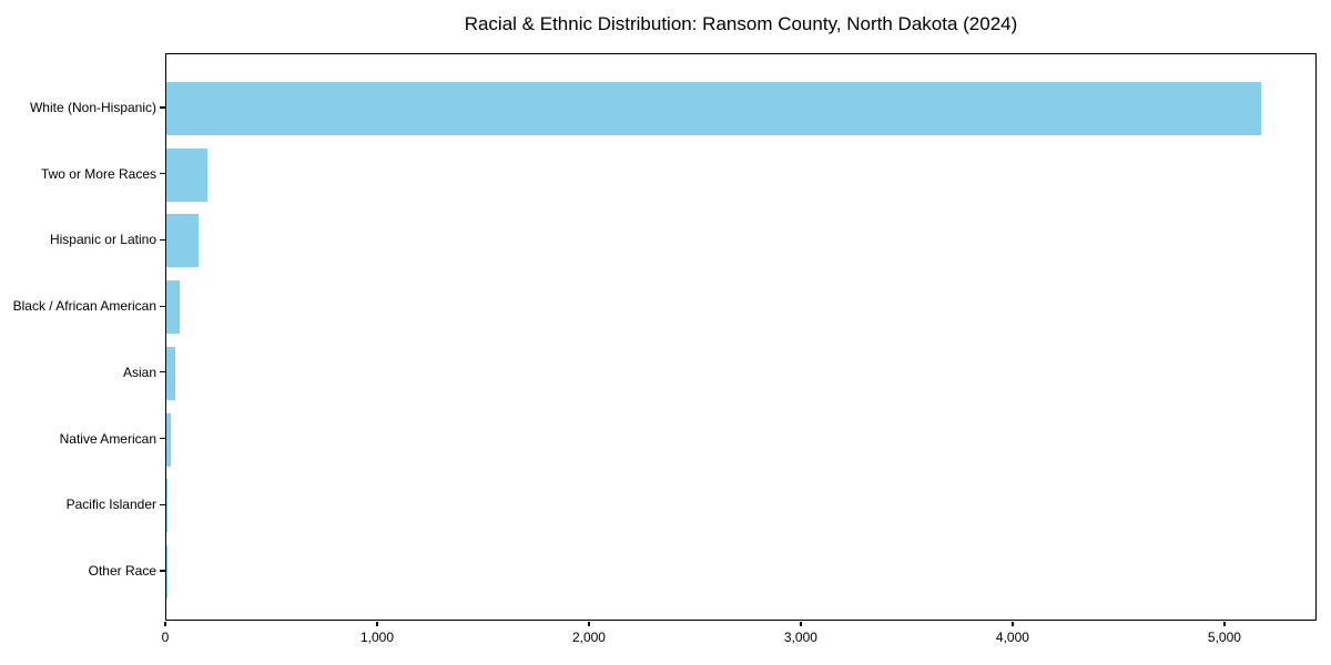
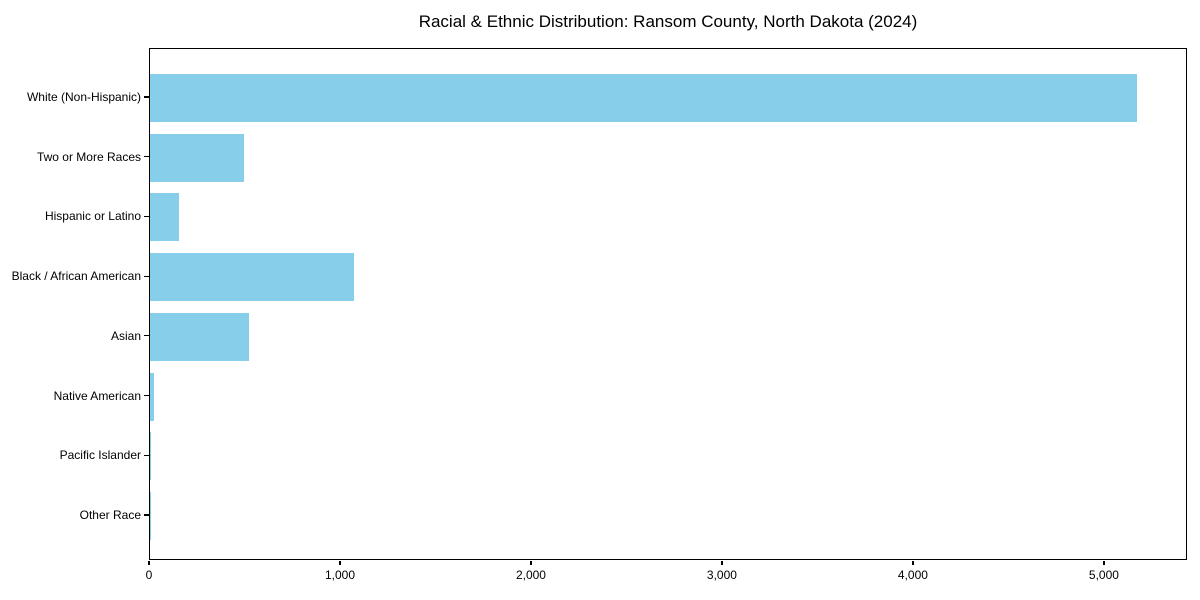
Two or More Races: 200 -> 490
Black / African American: 60 -> 1070
Asian: 40 -> 520
